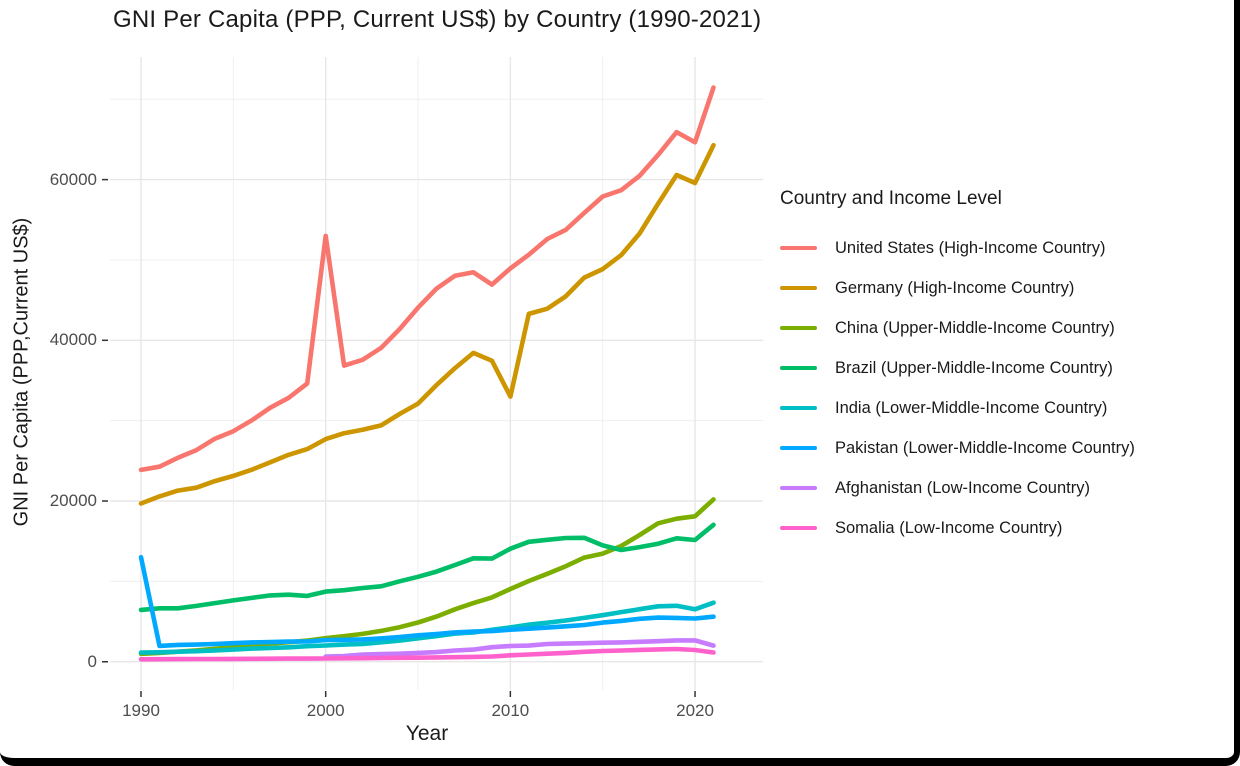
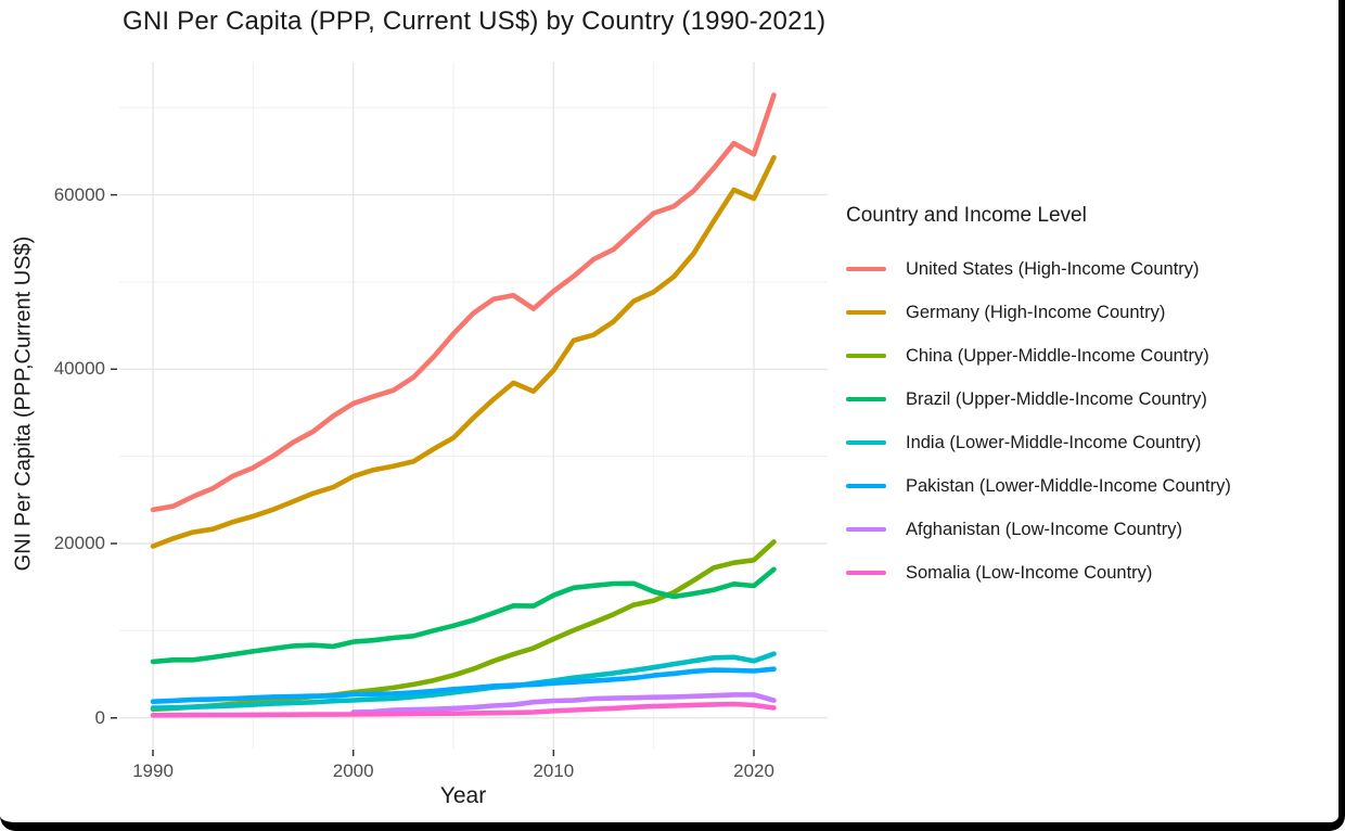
Pakistan (Lower-Middle-Income Country)/1990: 13000 -> 2000
United States (High-Income Country)/2000: 53000 -> 36000
Germany (High-Income Country)/2010: 33000 -> 40000
